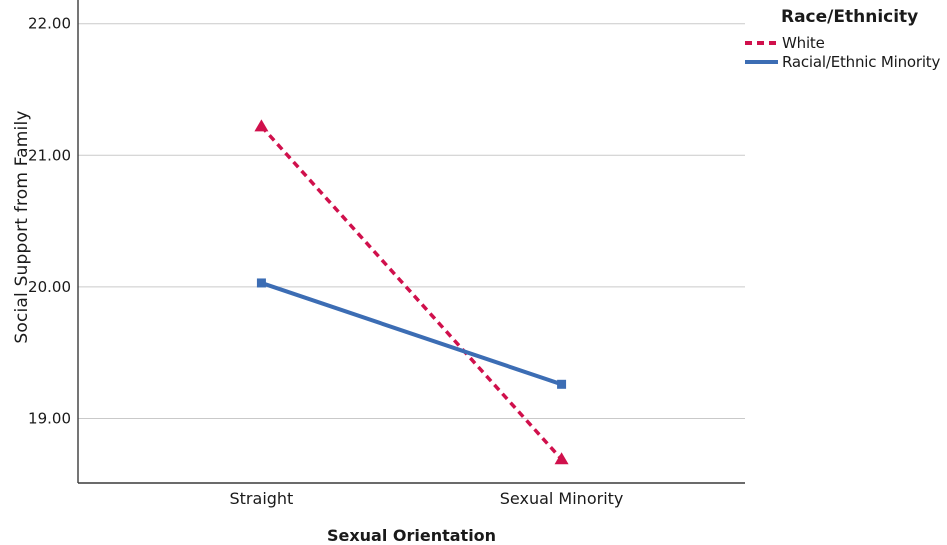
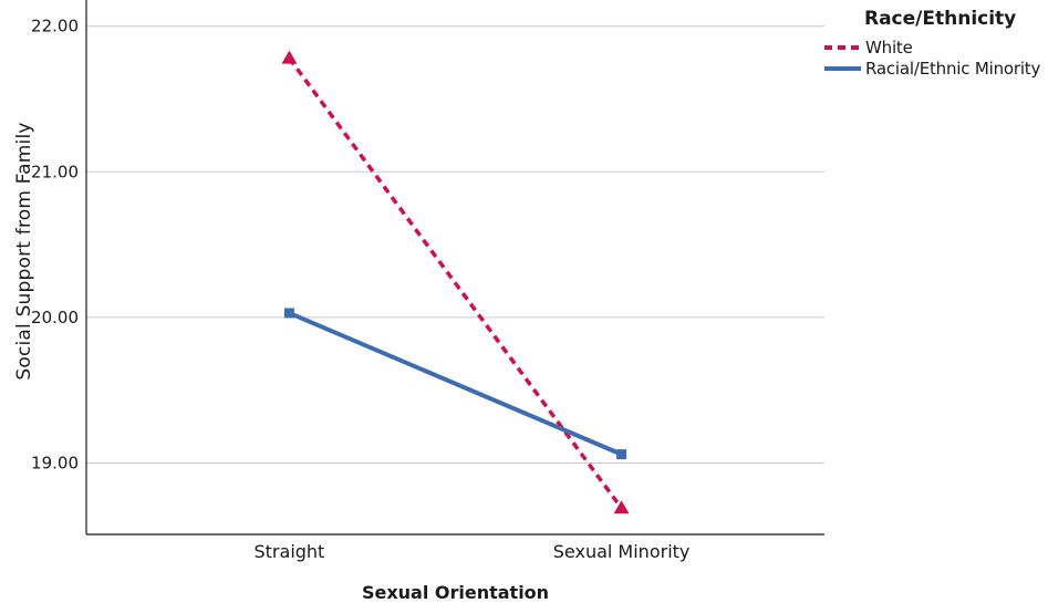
White/Straight: 21.22 -> 21.78
Racial/Ethnic Minority/Sexual Minority: 19.26 -> 19.06
